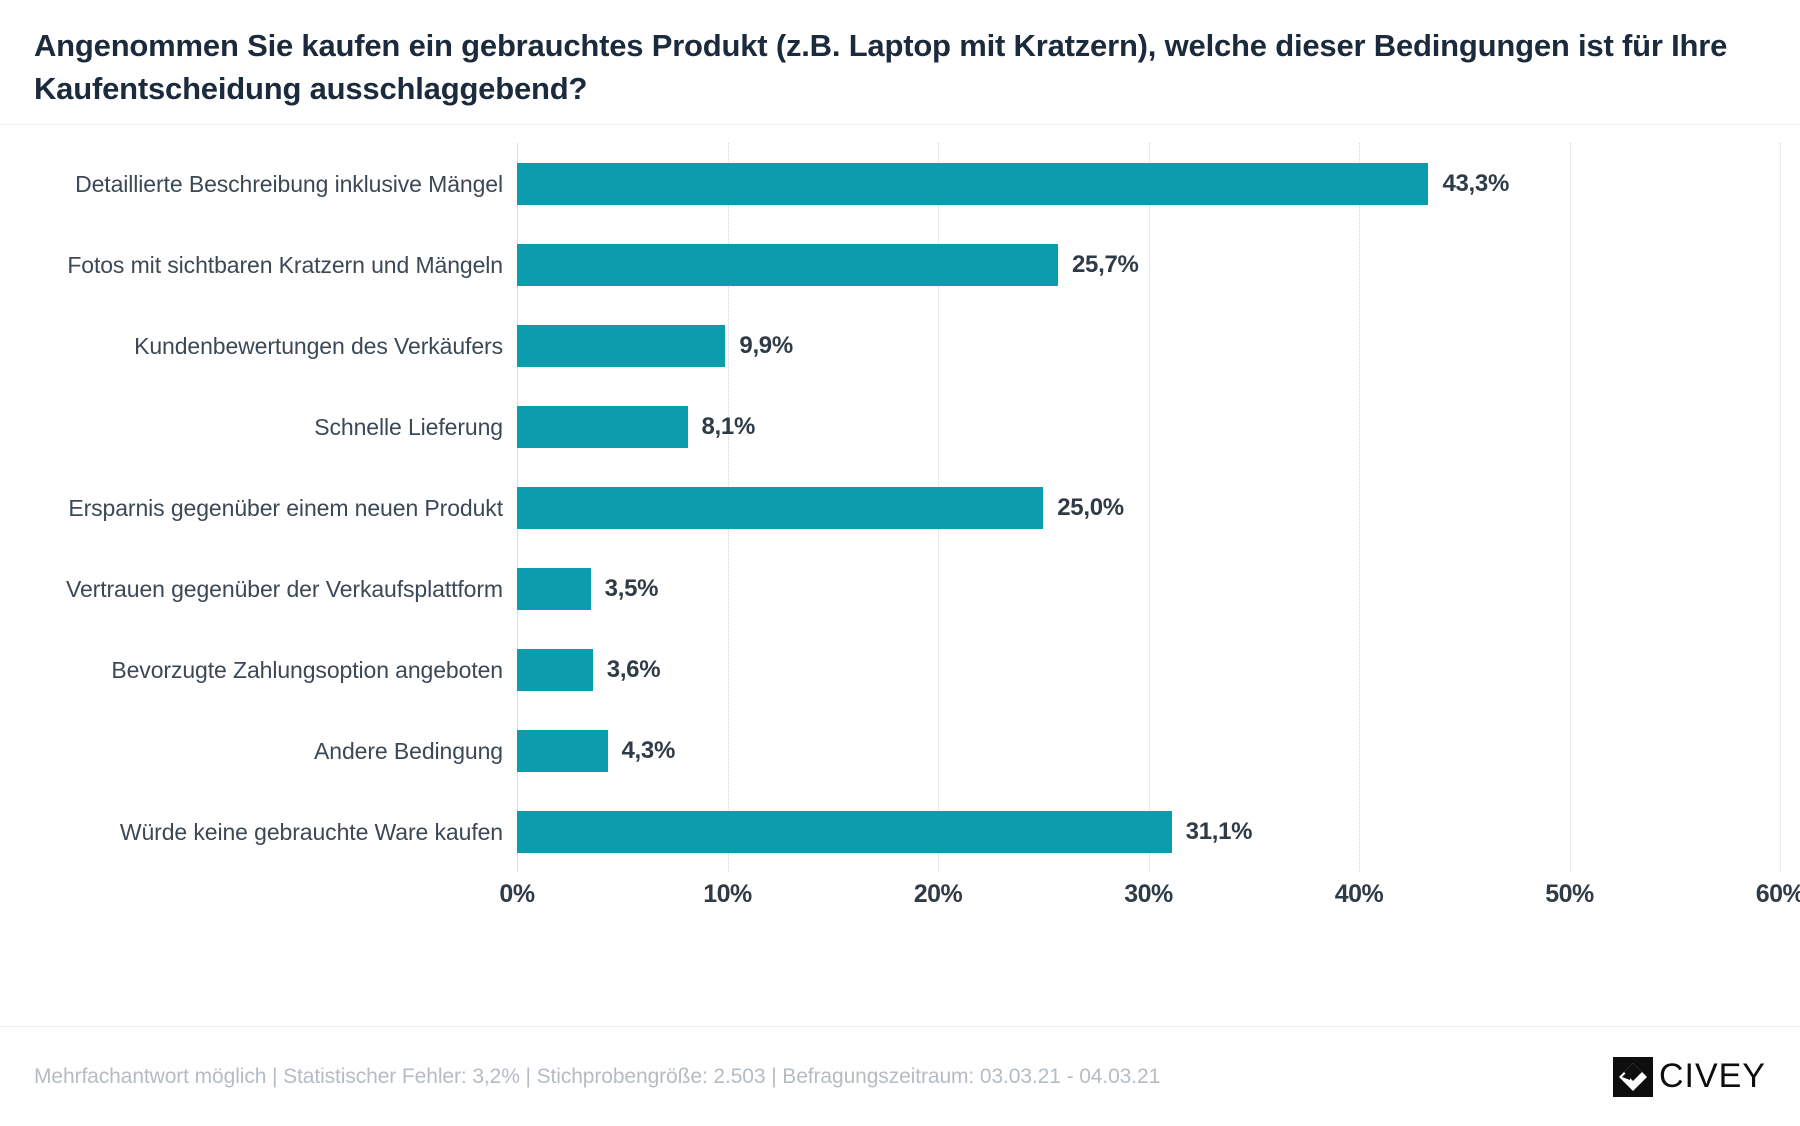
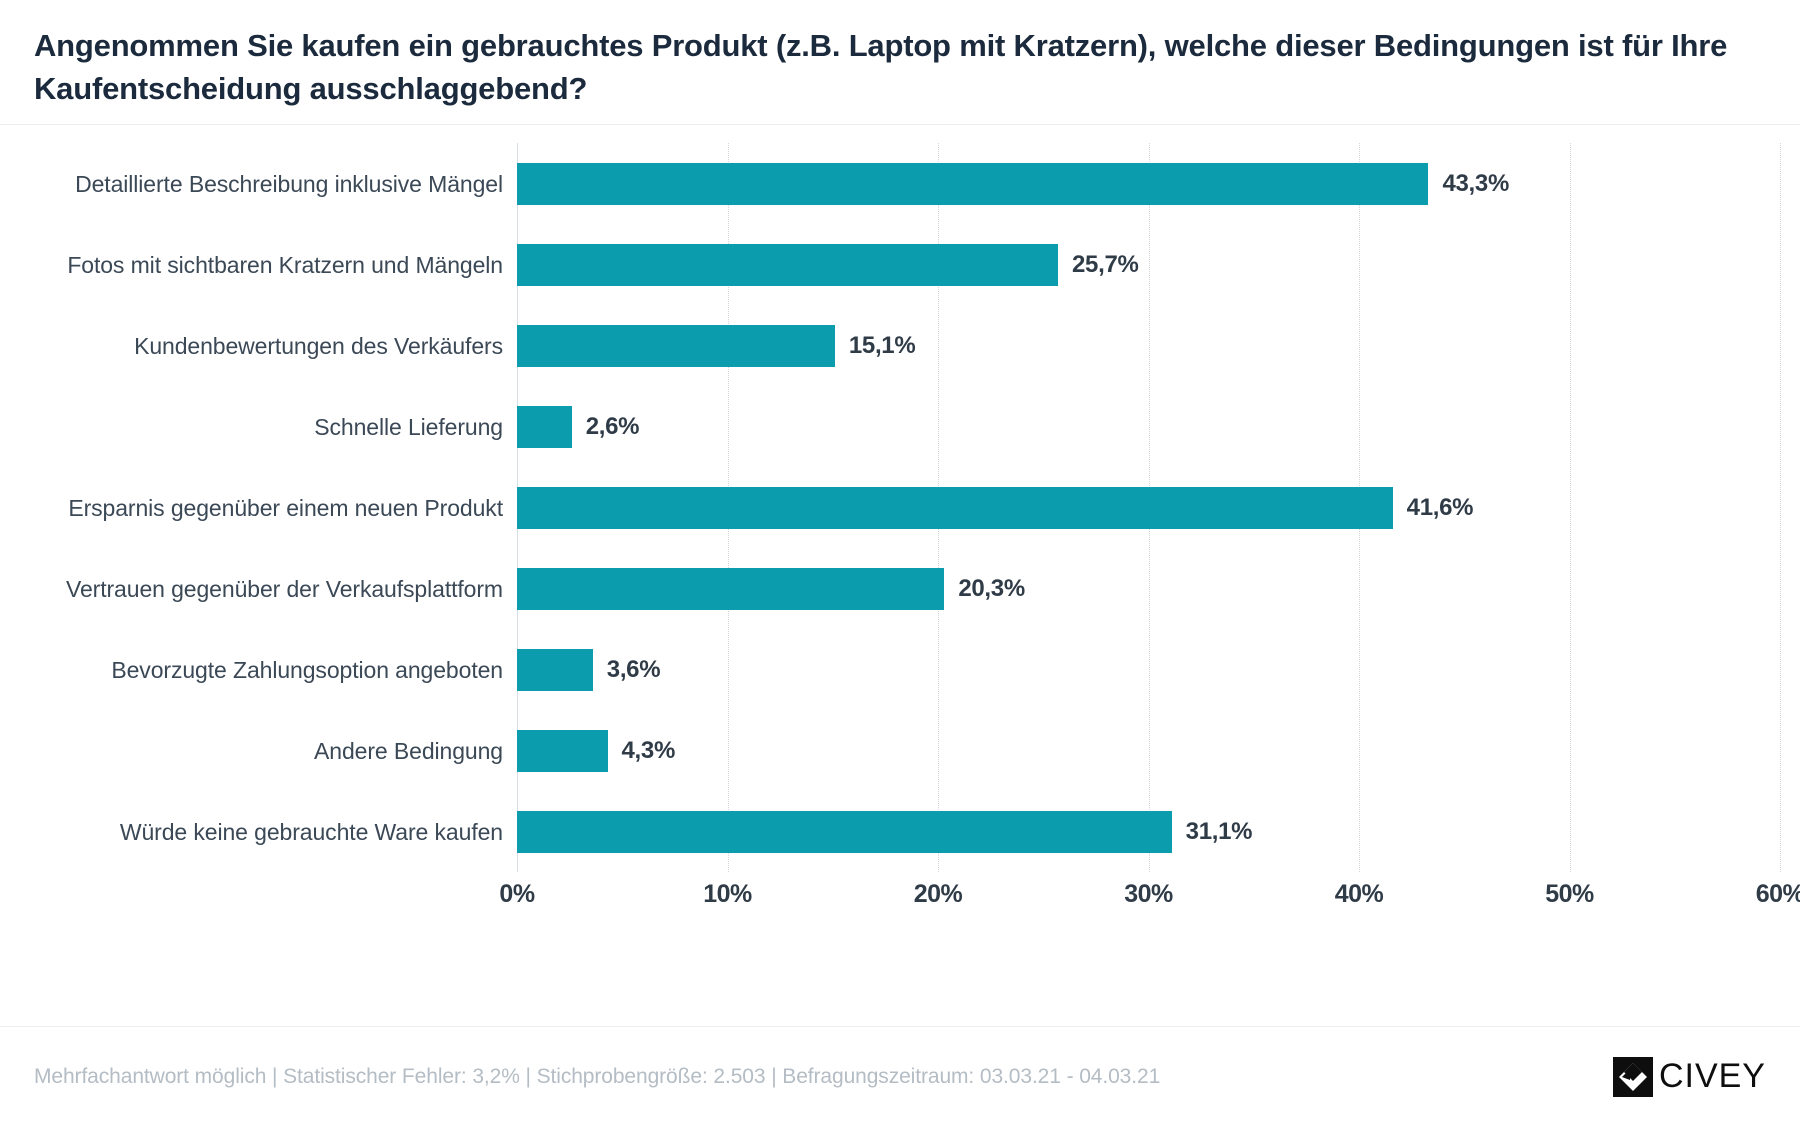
Kundenbewertungen des Verkäufers: 9,9% -> 15,1%
Schnelle Lieferung: 8,1% -> 2,6%
Ersparnis gegenüber einem neuen Produkt: 25,0% -> 41,6%
Vertrauen gegenüber der Verkaufsplattform: 3,5% -> 20,3%
